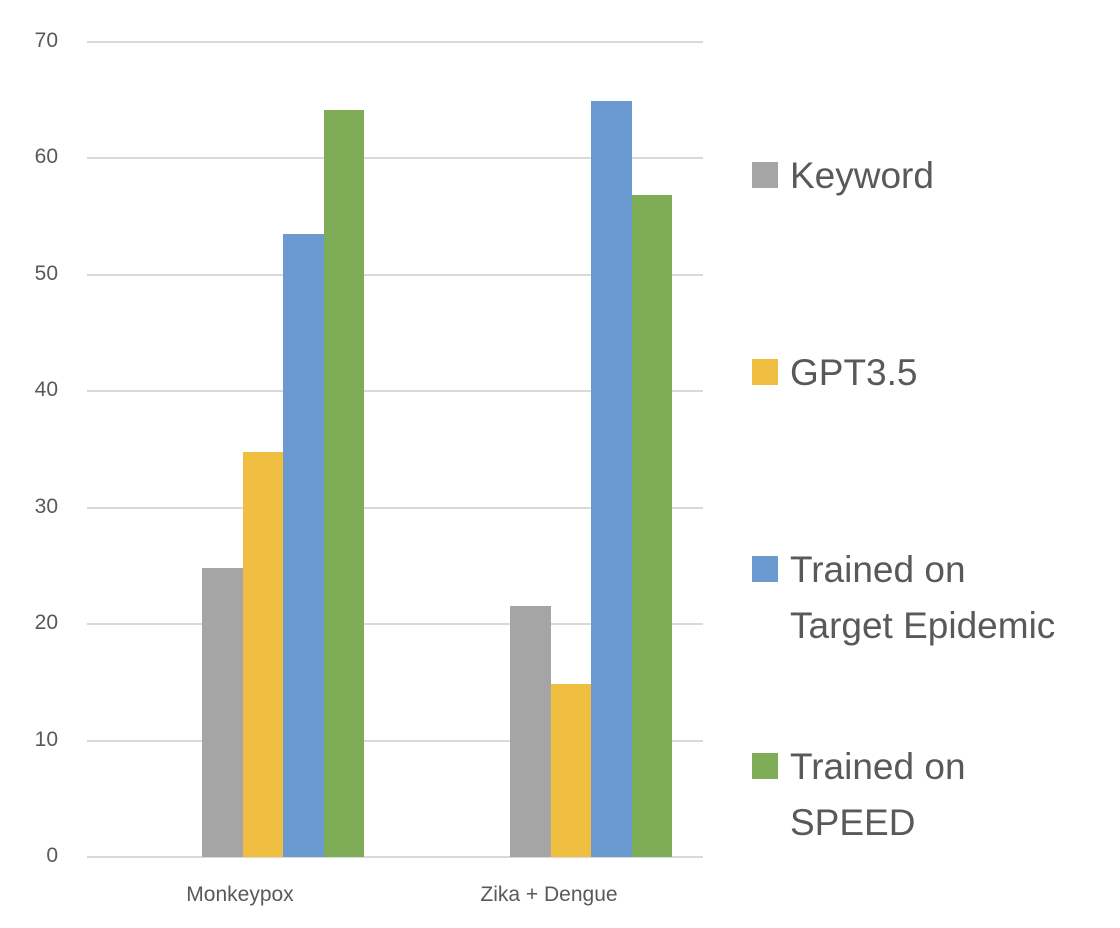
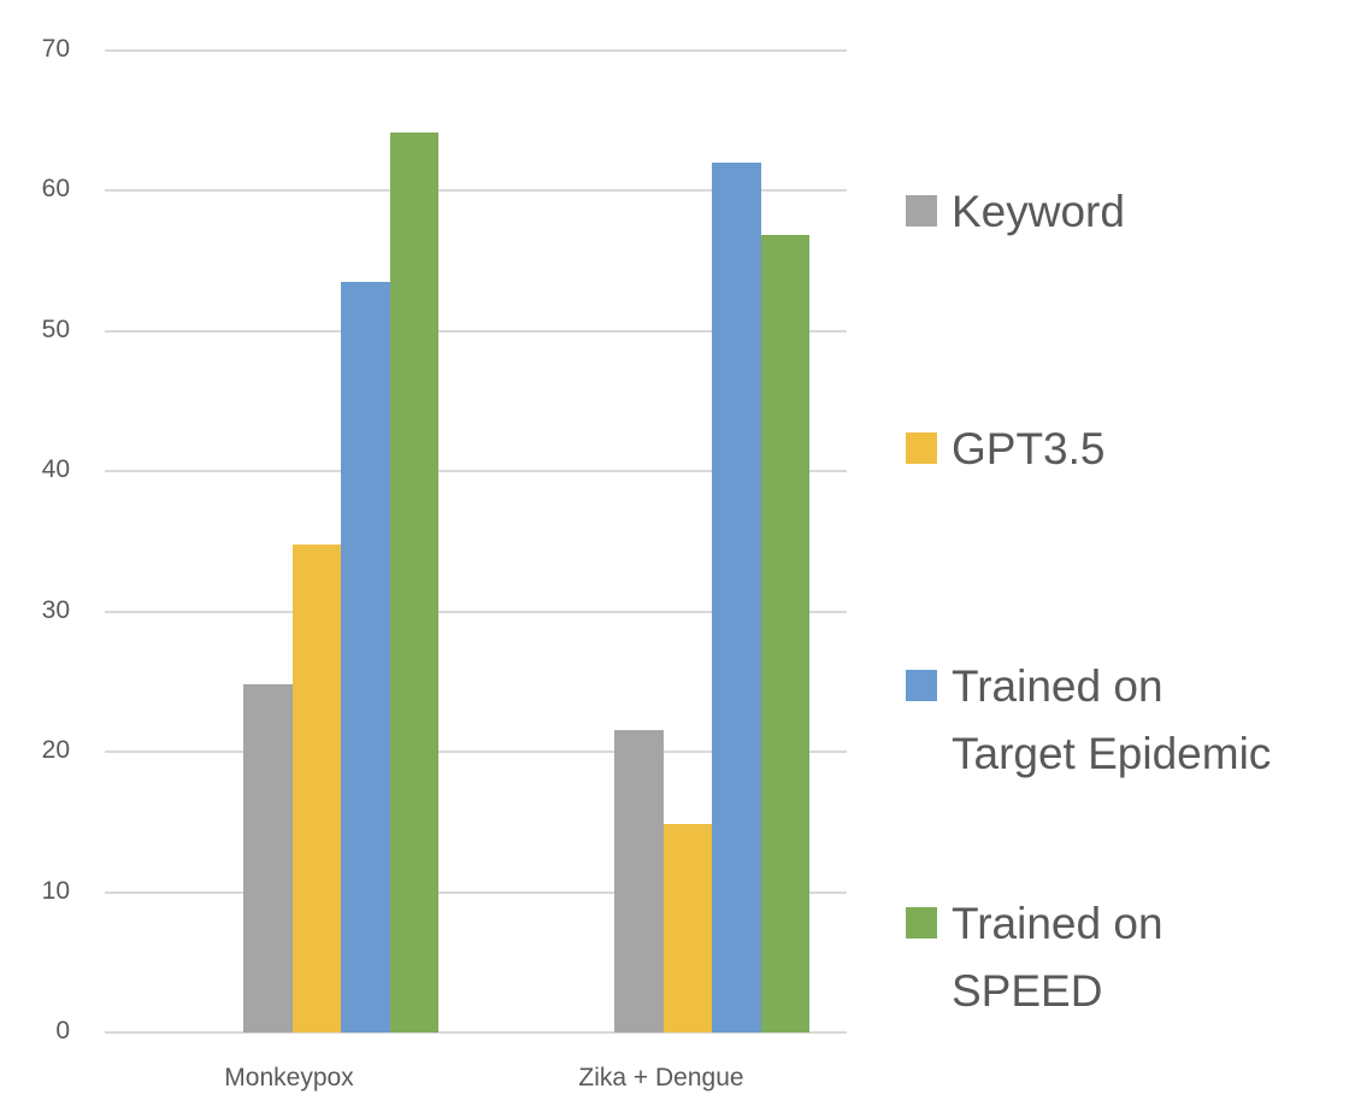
Trained on Target Epidemic/Zika + Dengue: 64.9 -> 62.0
